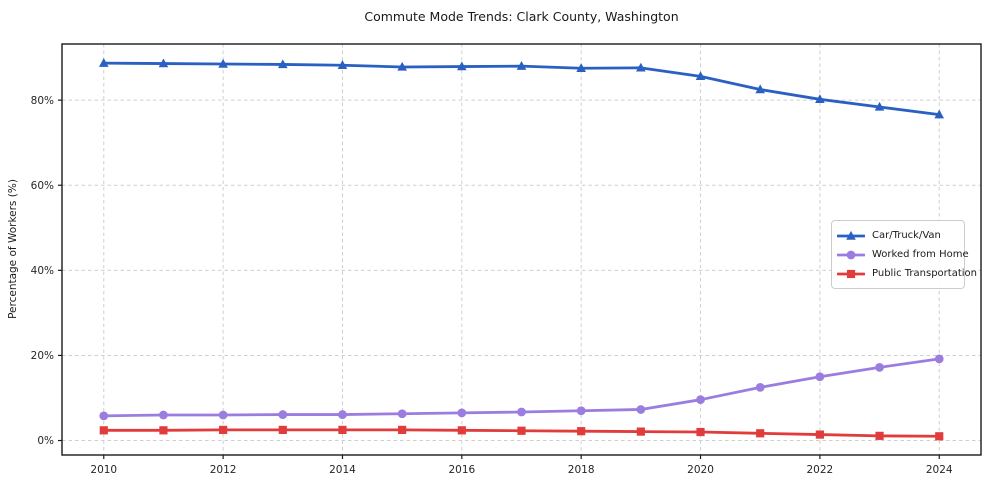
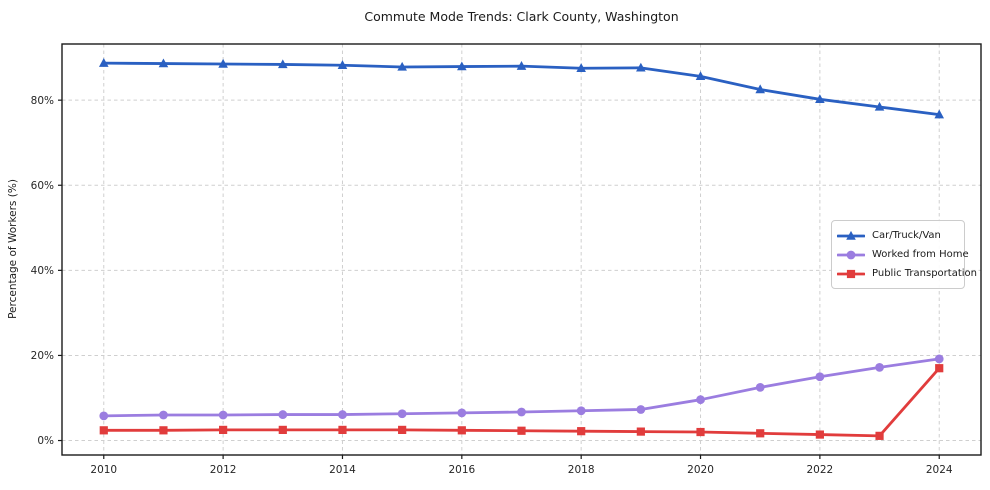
Public Transportation/2024: 1% -> 17%
